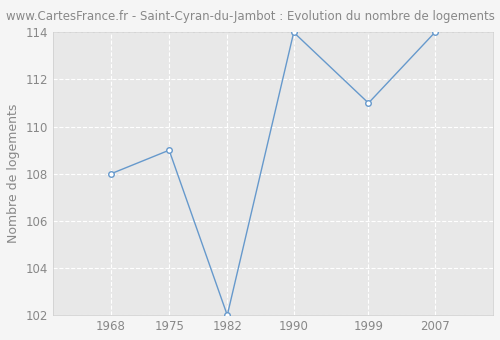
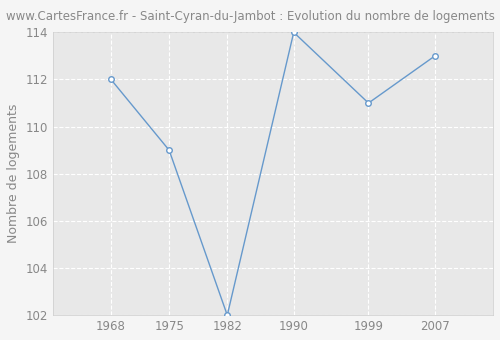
1968: 108 -> 112
2007: 114 -> 113
